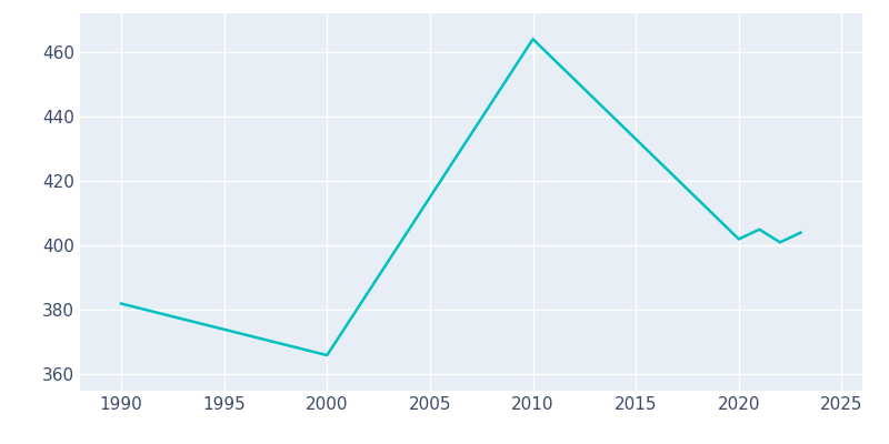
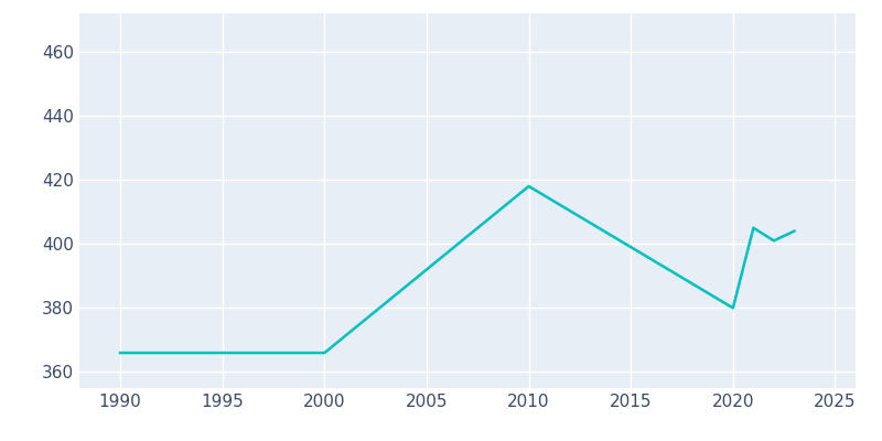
1990: 382 -> 366
2010: 464 -> 418
2020: 402 -> 380
